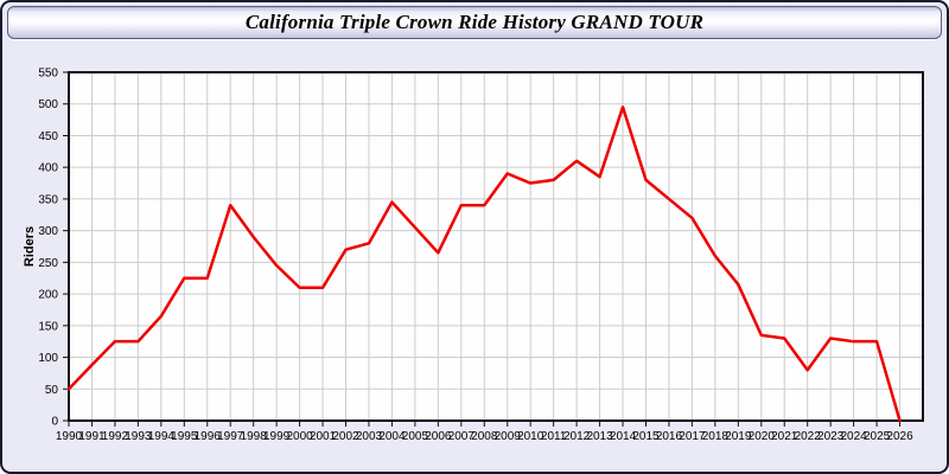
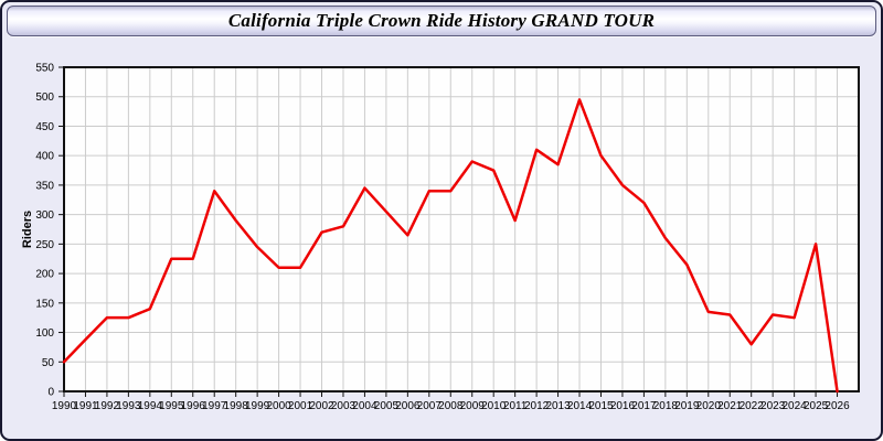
1994: 160 -> 140
2011: 380 -> 290
2015: 380 -> 400
2025: 120 -> 250
